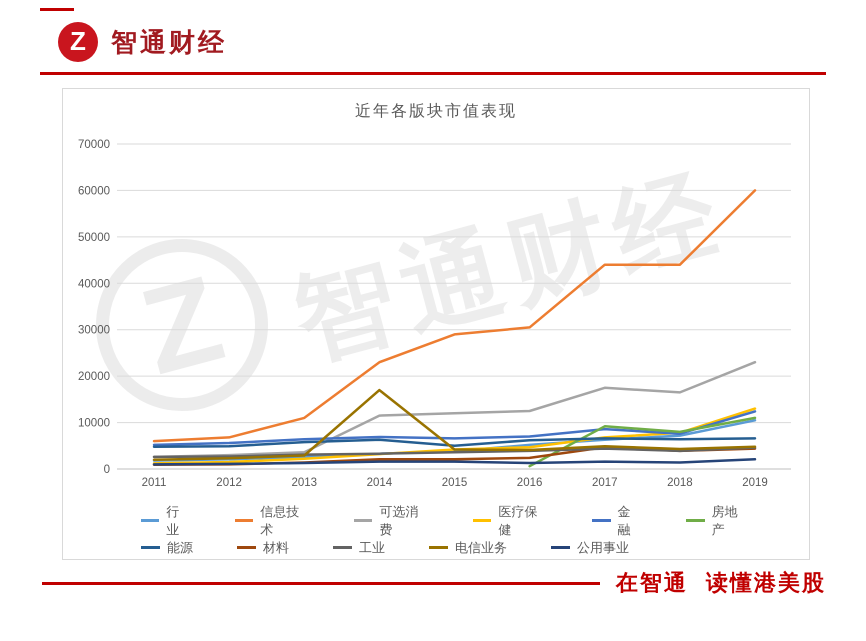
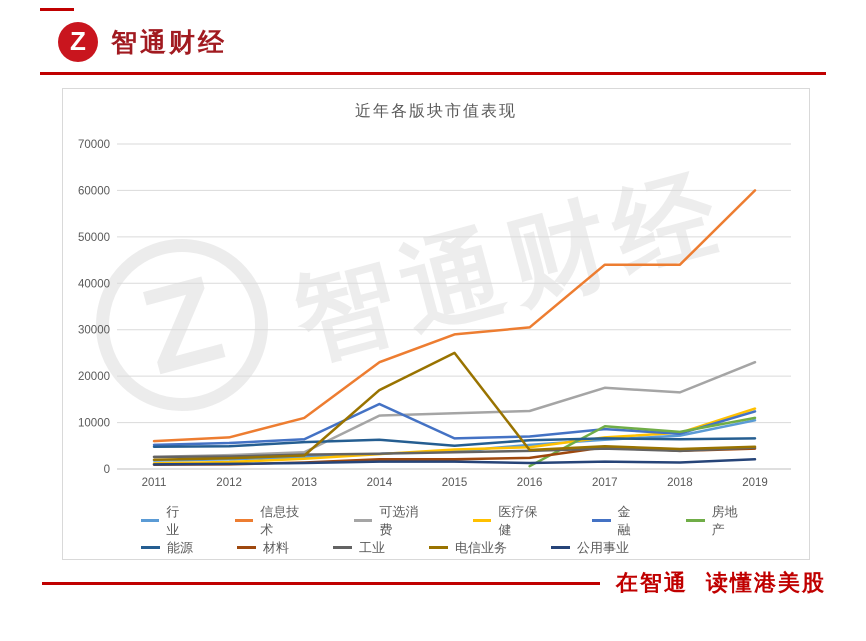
金融/2014: 7000 -> 14000
电信业务/2015: 4000 -> 25000
